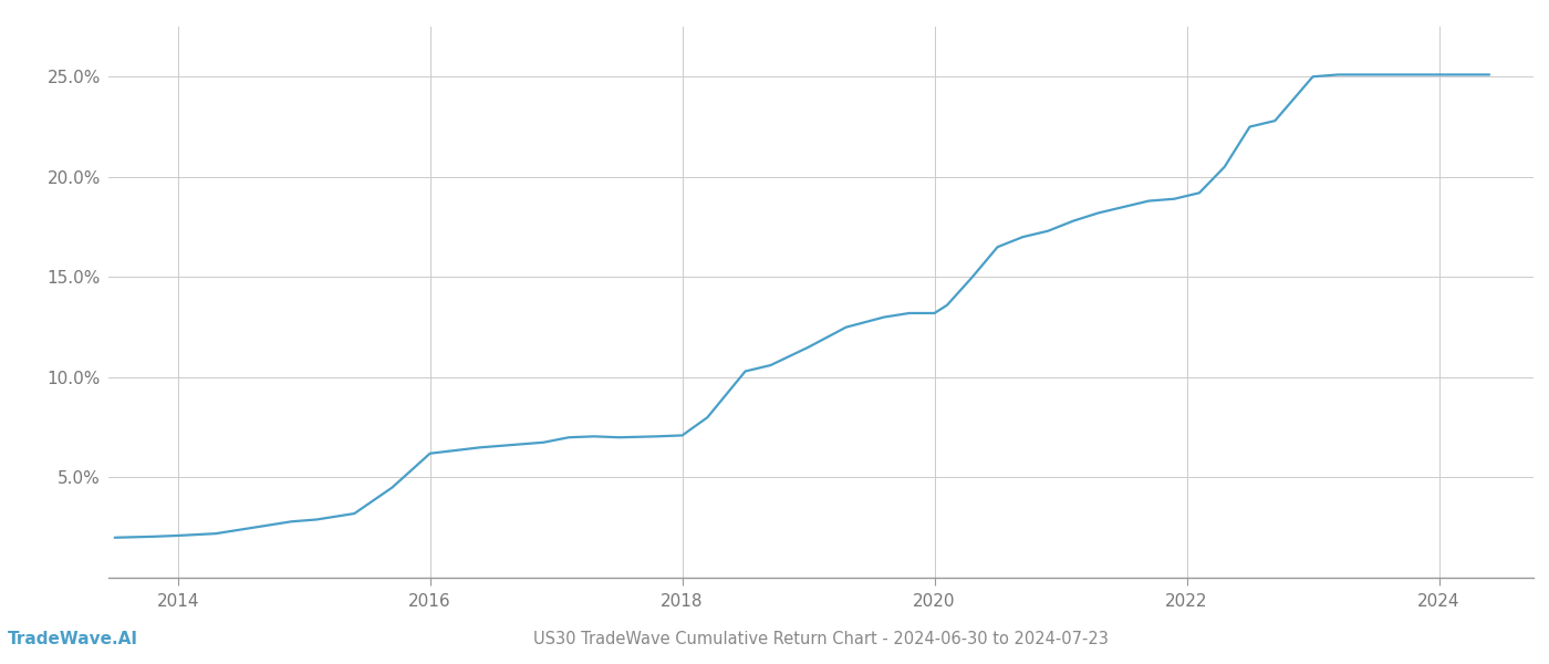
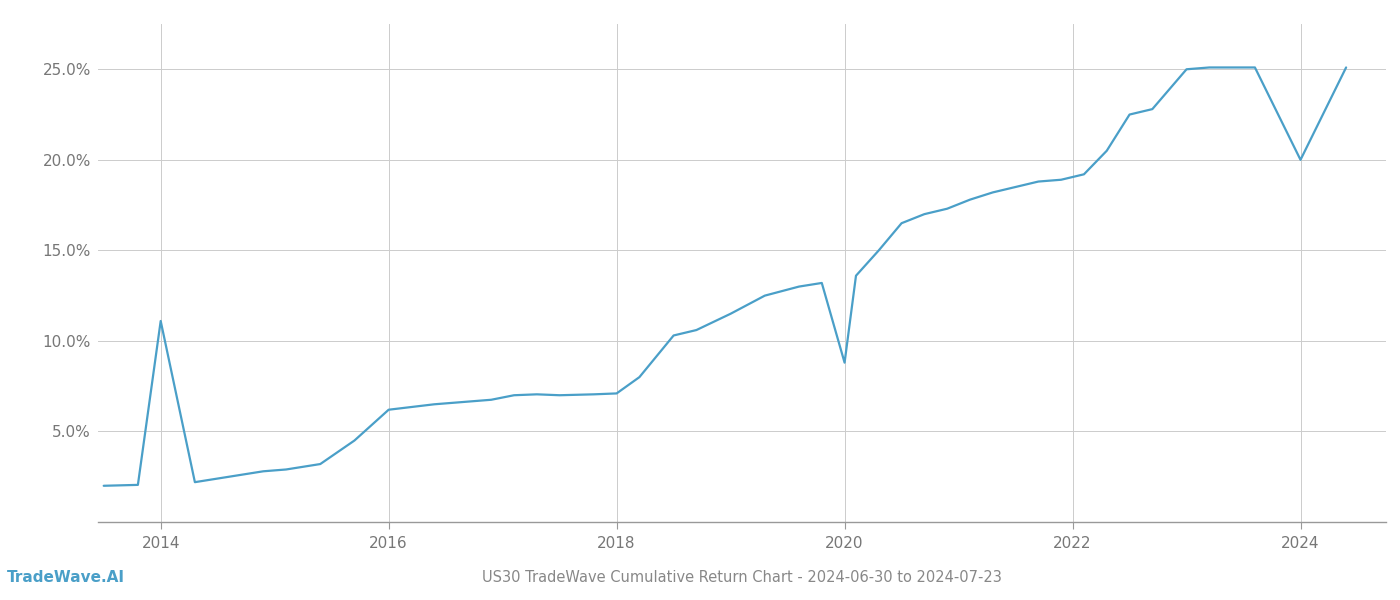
2014: 2.1% -> 11.1%
2020: 13.2% -> 8.8%
2024: 25.1% -> 20.0%
